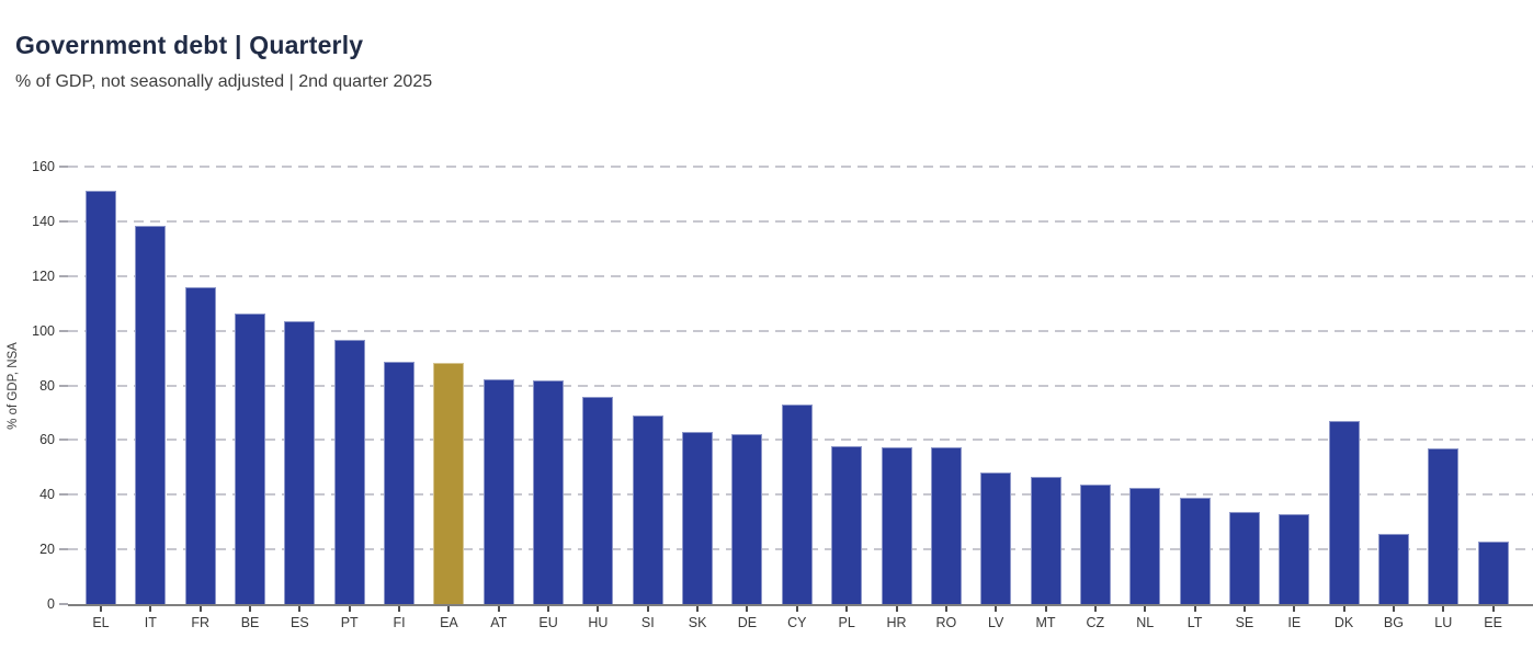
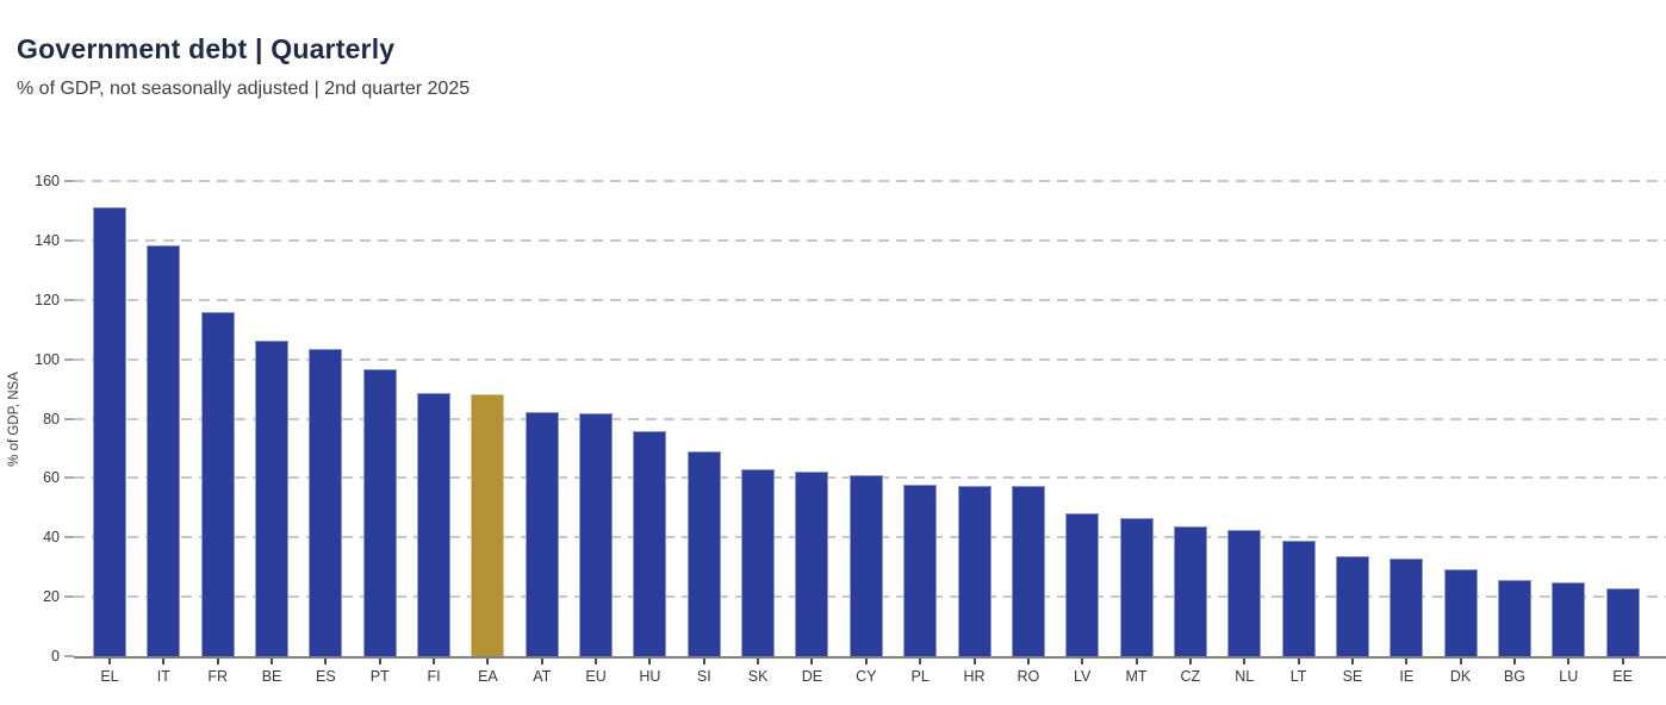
CY: 73 -> 61
DK: 67 -> 29
LU: 57 -> 25
